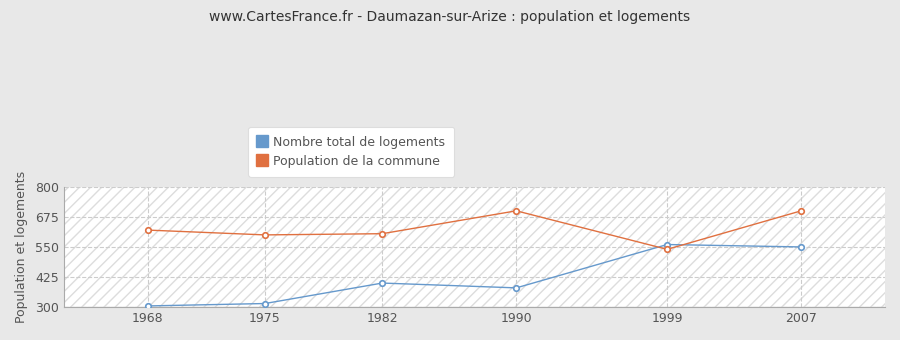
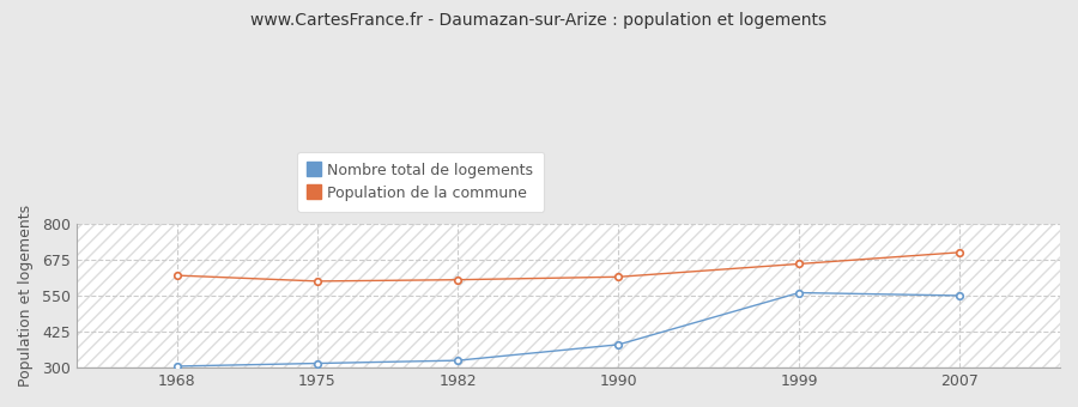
Nombre total de logements/1982: 400 -> 325
Population de la commune/1990: 700 -> 615
Population de la commune/1999: 540 -> 660
